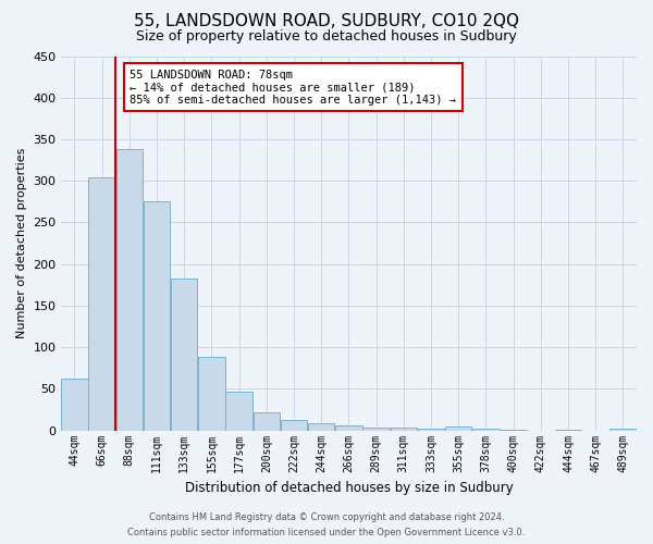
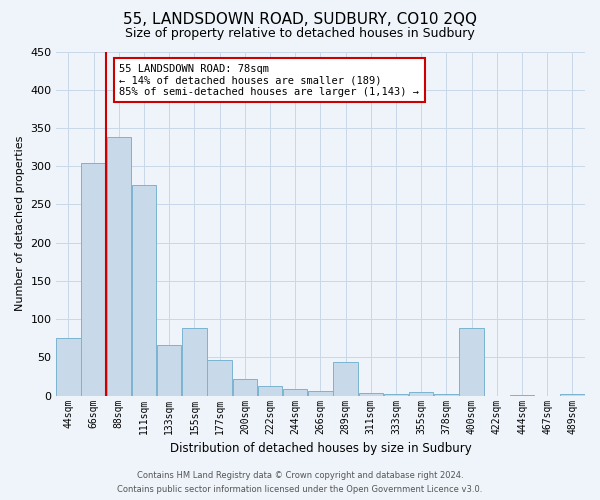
44sqm: 62 -> 76
133sqm: 183 -> 66
289sqm: 4 -> 44
400sqm: 1 -> 88
